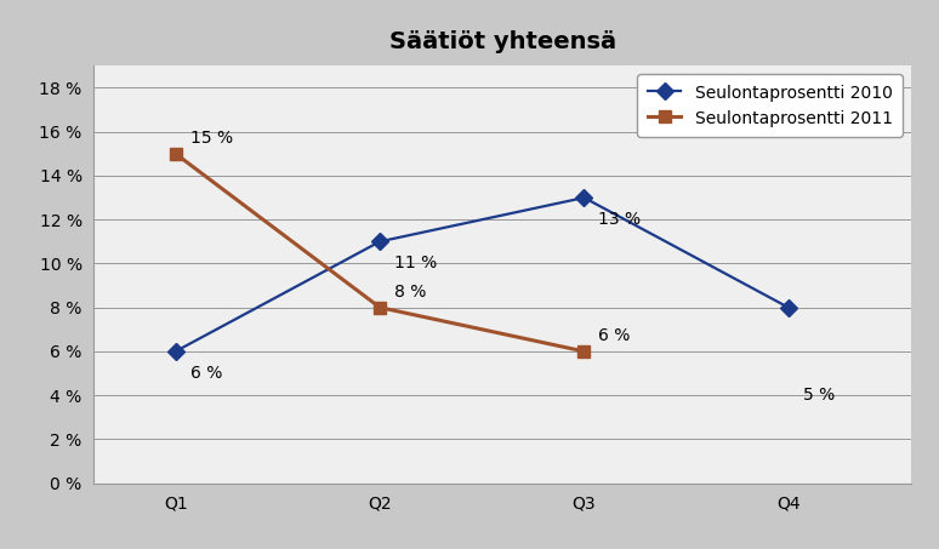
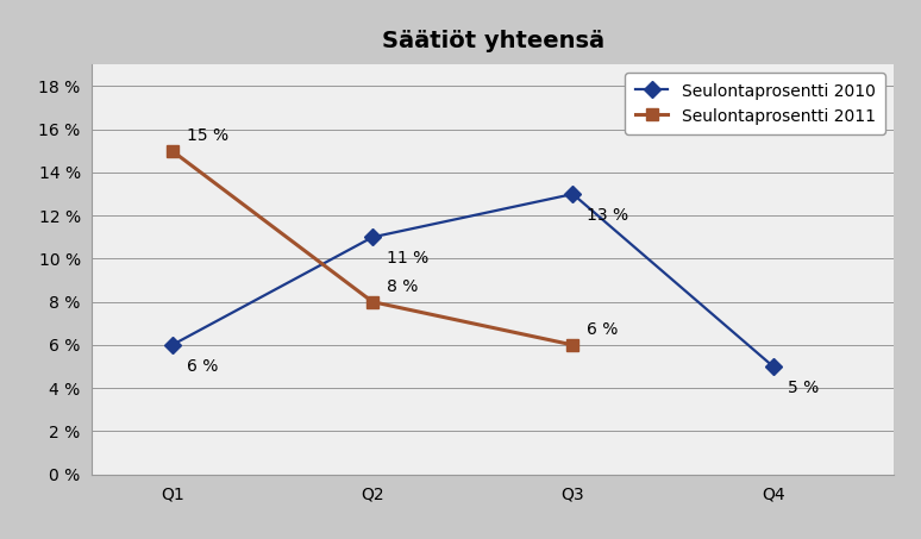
Seulontaprosentti 2010/Q4: 8 % -> 5 %
